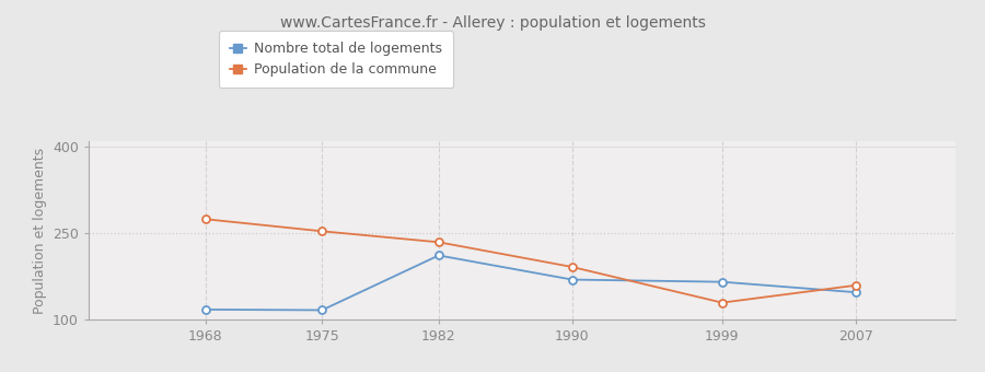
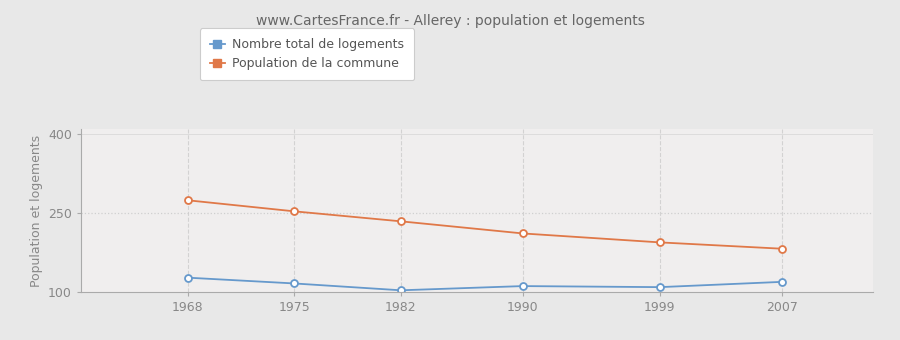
Nombre total de logements/1968: 118 -> 128
Nombre total de logements/1982: 212 -> 104
Nombre total de logements/1990: 170 -> 112
Population de la commune/1990: 192 -> 212
Nombre total de logements/1999: 166 -> 110
Population de la commune/1999: 130 -> 195
Nombre total de logements/2007: 148 -> 120
Population de la commune/2007: 160 -> 183
